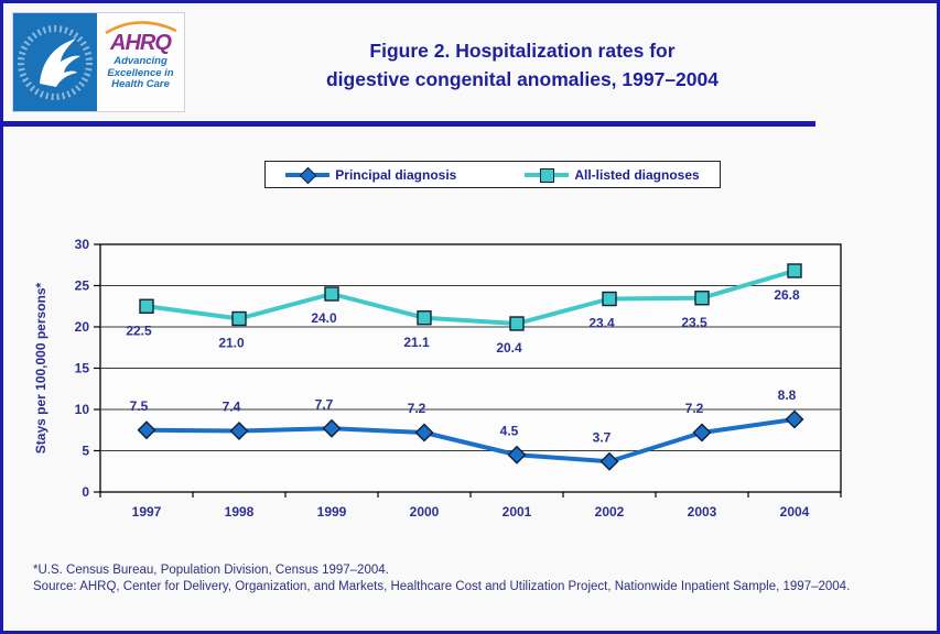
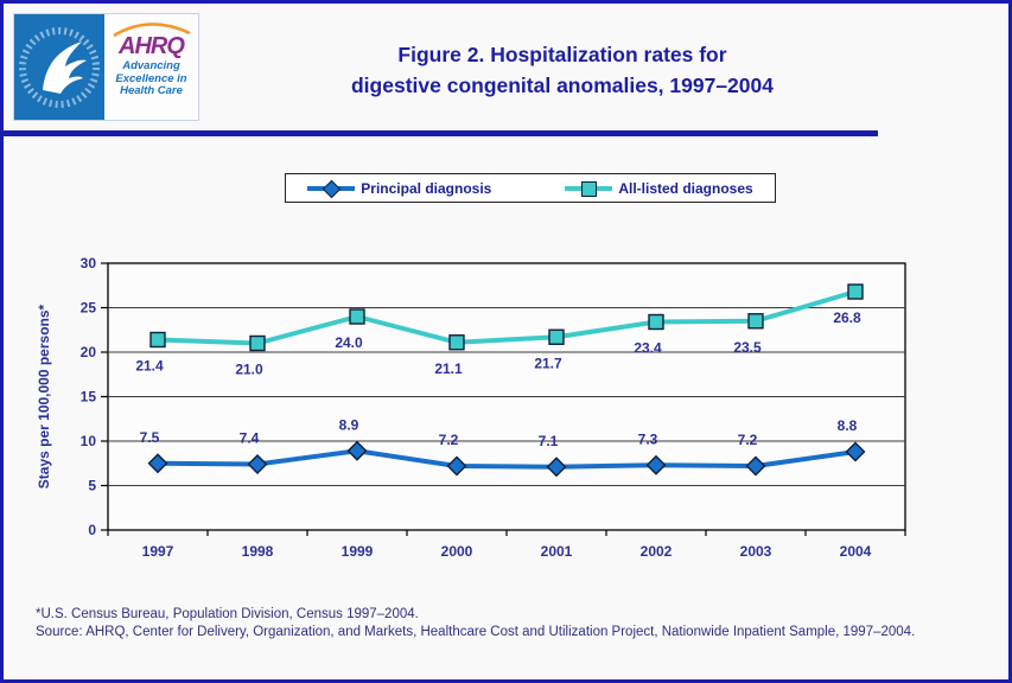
All-listed diagnoses/1997: 22.5 -> 21.4
Principal diagnosis/1999: 7.7 -> 8.9
All-listed diagnoses/2001: 20.4 -> 21.7
Principal diagnosis/2001: 4.5 -> 7.1
Principal diagnosis/2002: 3.7 -> 7.3
